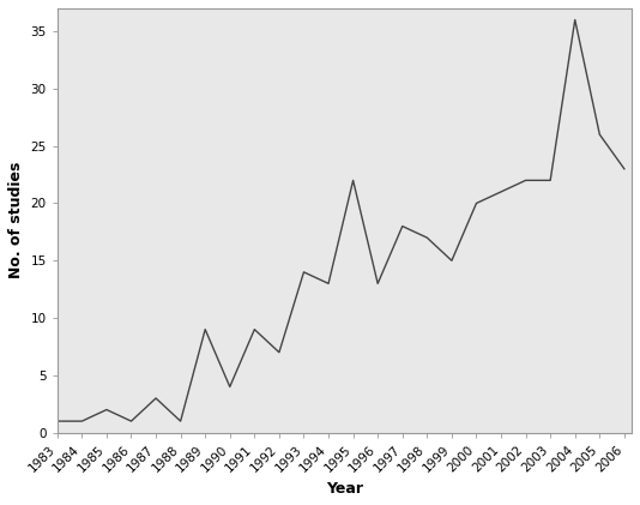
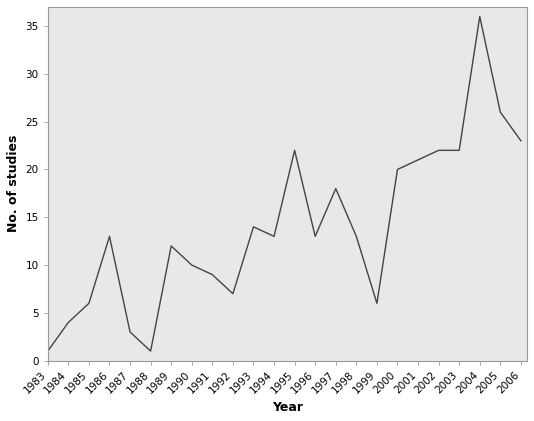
1984: 1 -> 4
1985: 2 -> 6
1986: 1 -> 13
1989: 9 -> 12
1990: 4 -> 10
1998: 17 -> 13
1999: 15 -> 6
